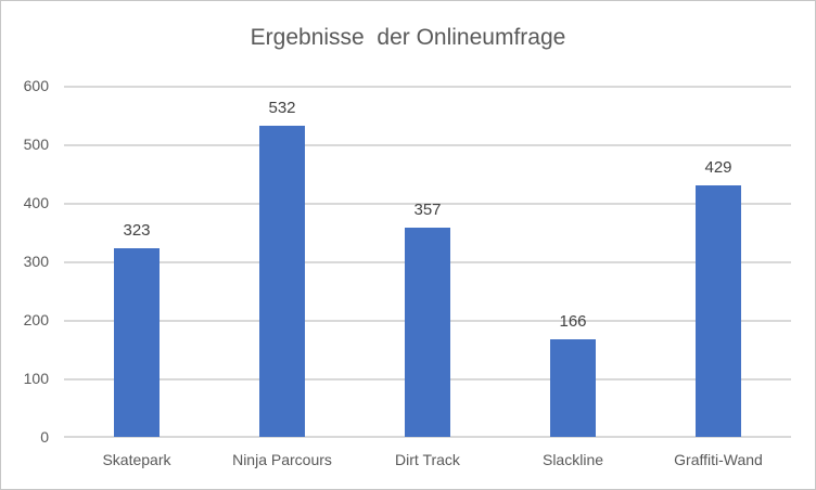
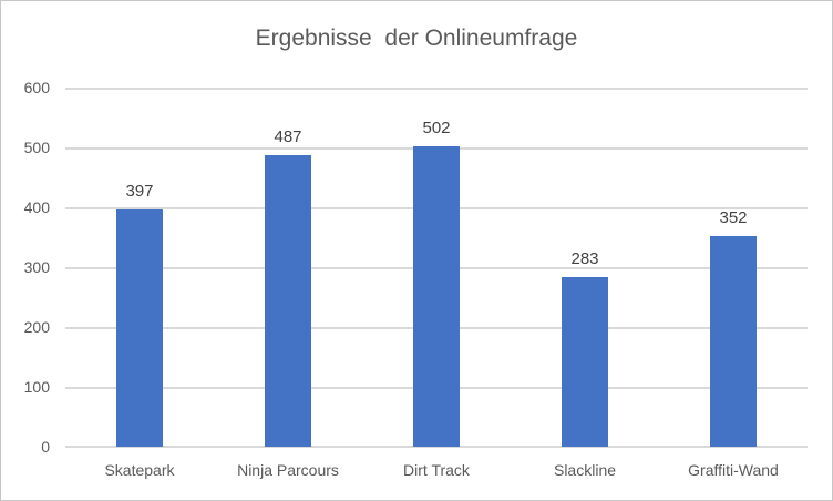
Skatepark: 323 -> 397
Ninja Parcours: 532 -> 487
Dirt Track: 357 -> 502
Slackline: 166 -> 283
Graffiti-Wand: 429 -> 352
